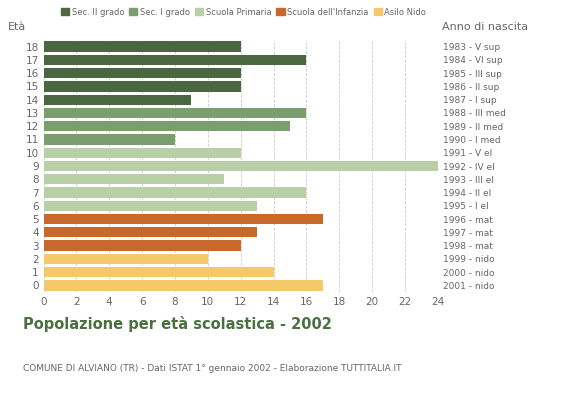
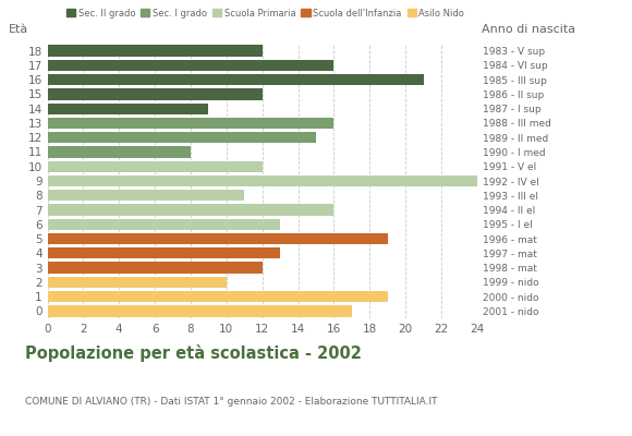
16: 12 -> 21
5: 17 -> 19
1: 14 -> 19
